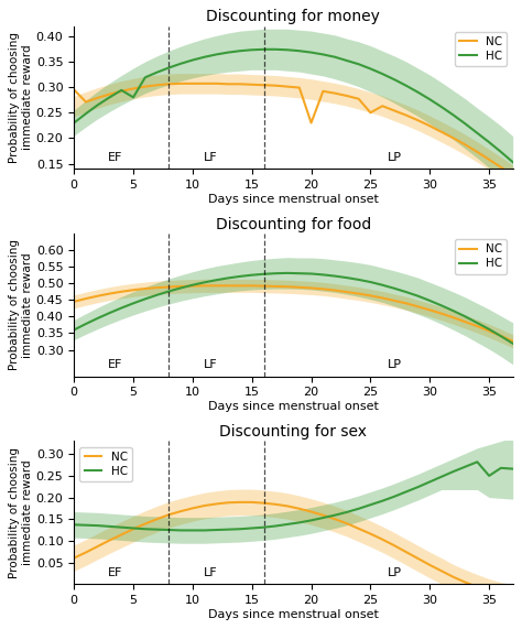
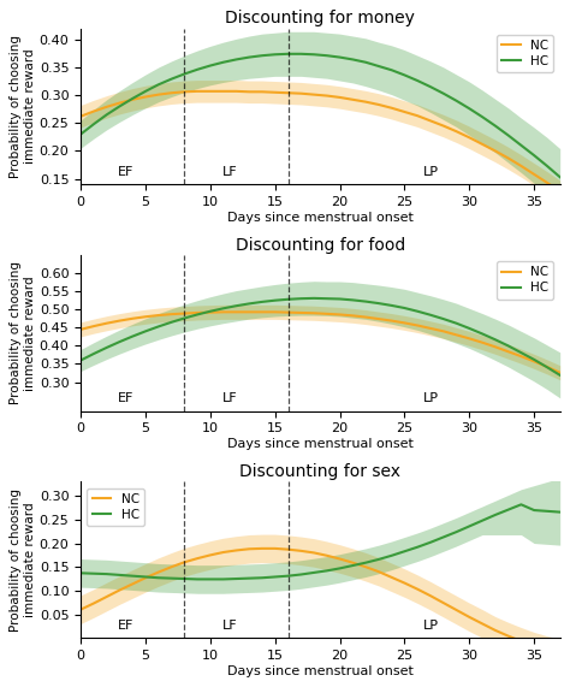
Discounting for money/NC/0: 0.295 -> 0.262
Discounting for money/HC/5: 0.280 -> 0.307
Discounting for money/NC/20: 0.230 -> 0.296
Discounting for money/NC/25: 0.250 -> 0.270
Discounting for sex/HC/35: 0.250 -> 0.270
